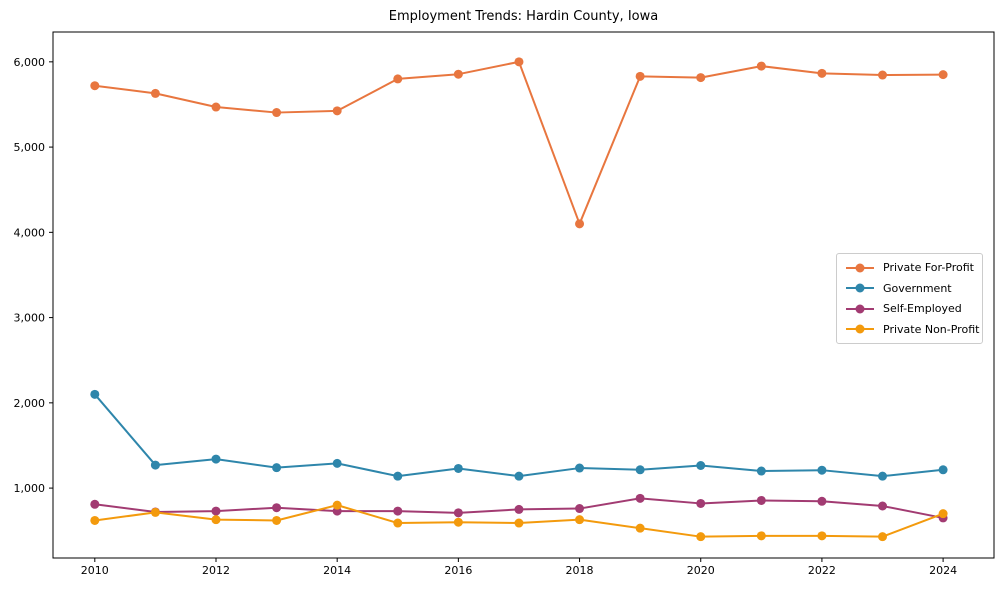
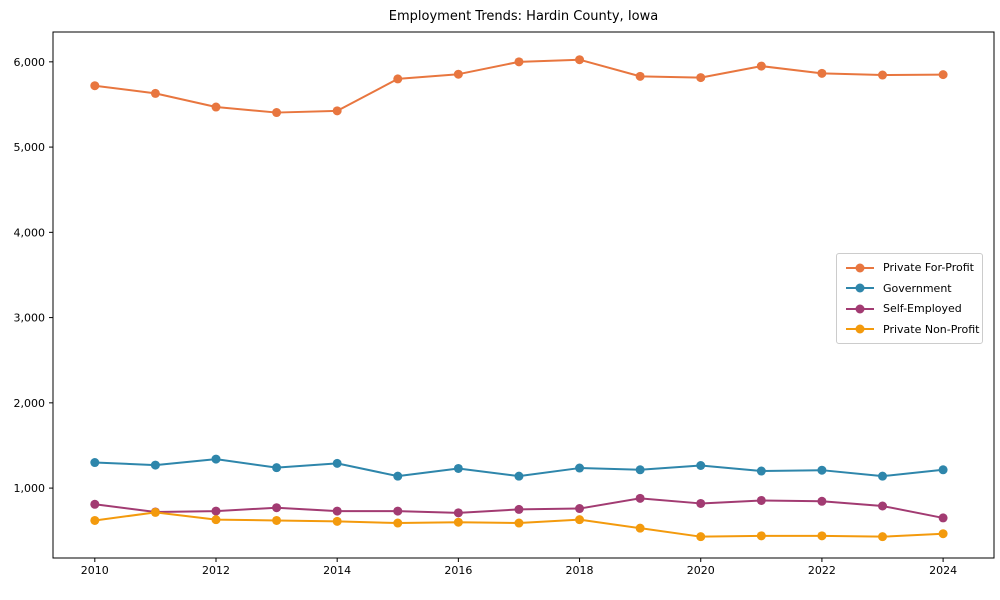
Government/2010: 2100 -> 1300
Private Non-Profit/2014: 800 -> 600
Private For-Profit/2018: 4100 -> 6000
Private Non-Profit/2024: 700 -> 500
